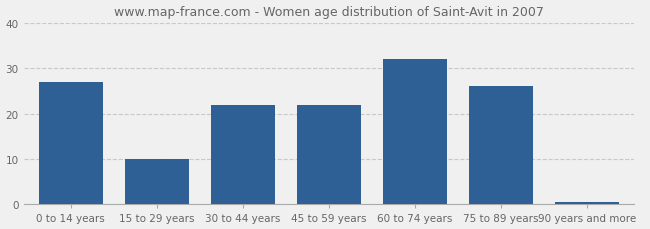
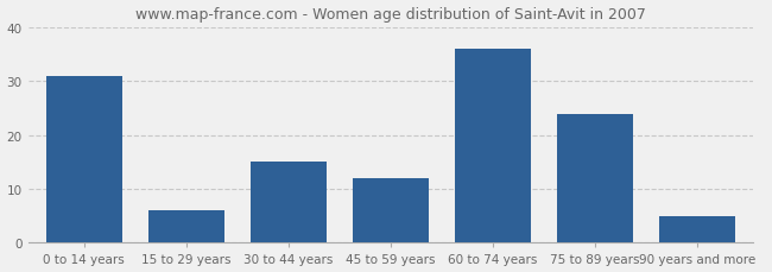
0 to 14 years: 27.0 -> 31.0
15 to 29 years: 10.0 -> 6.0
30 to 44 years: 22.0 -> 15.0
45 to 59 years: 22.0 -> 12.0
60 to 74 years: 32.0 -> 36.0
75 to 89 years: 26.0 -> 24.0
90 years and more: 0.5 -> 5.0
